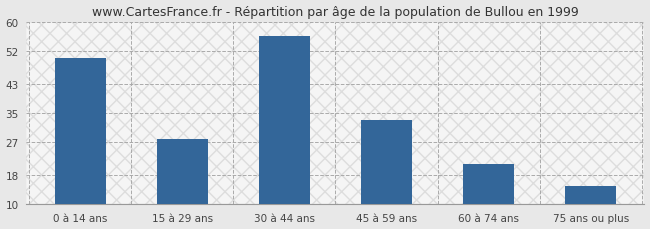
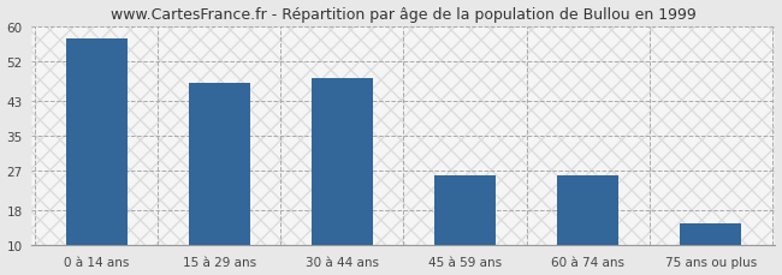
0 à 14 ans: 50 -> 57
15 à 29 ans: 28 -> 47
30 à 44 ans: 56 -> 48
45 à 59 ans: 33 -> 26
60 à 74 ans: 21 -> 26
